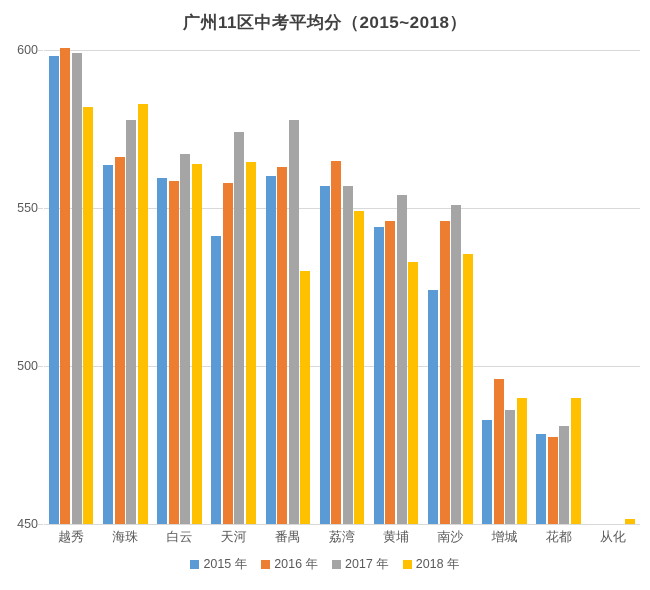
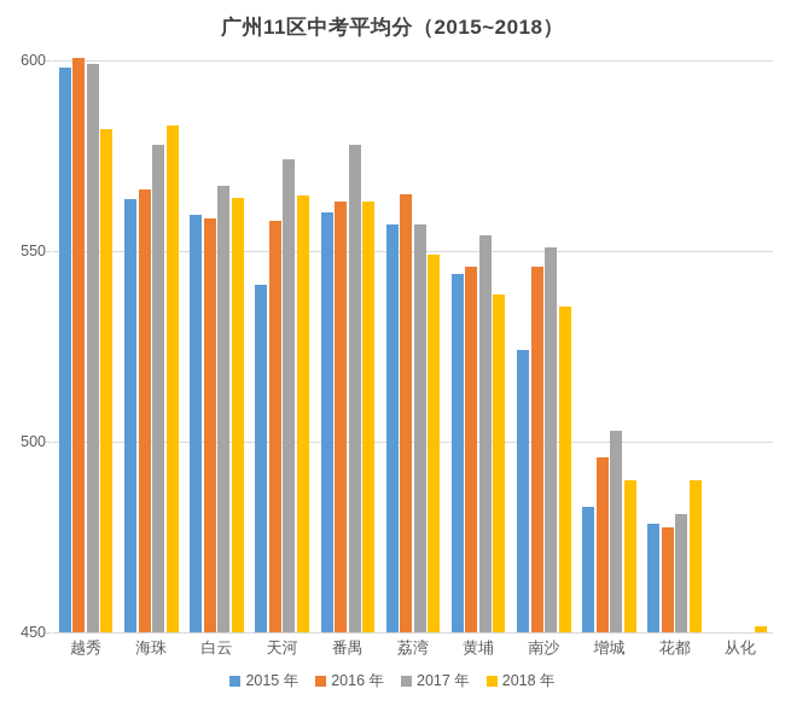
2018 年/番禺: 530 -> 563
2018 年/黄埔: 533 -> 538
2017 年/增城: 486 -> 503
